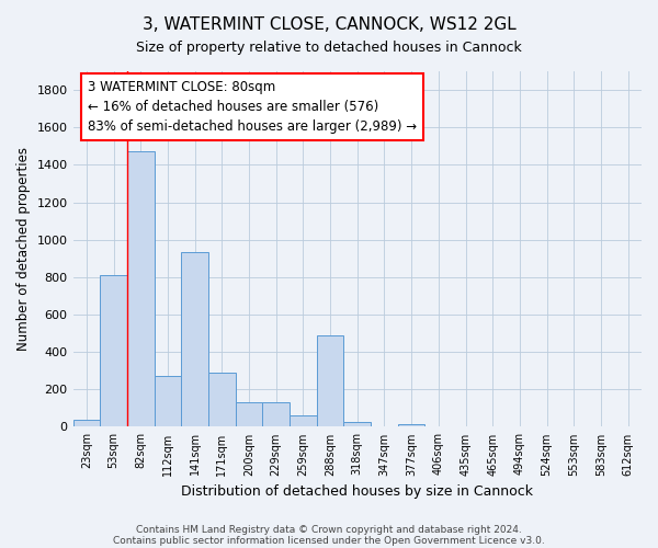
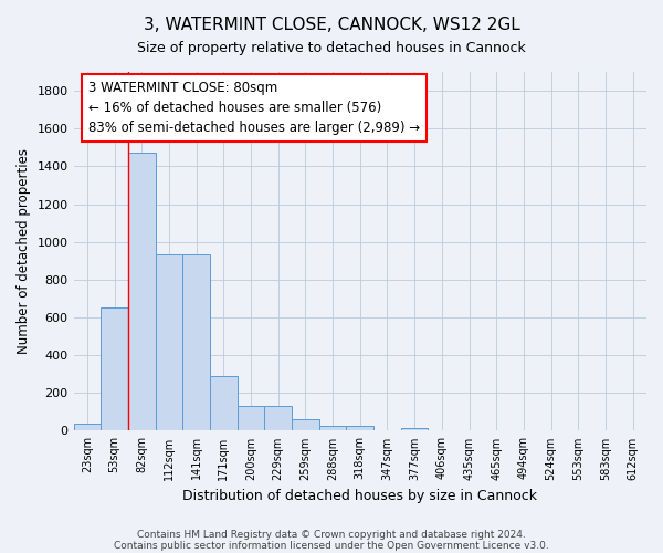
53sqm: 810 -> 650
112sqm: 270 -> 940
288sqm: 490 -> 20
